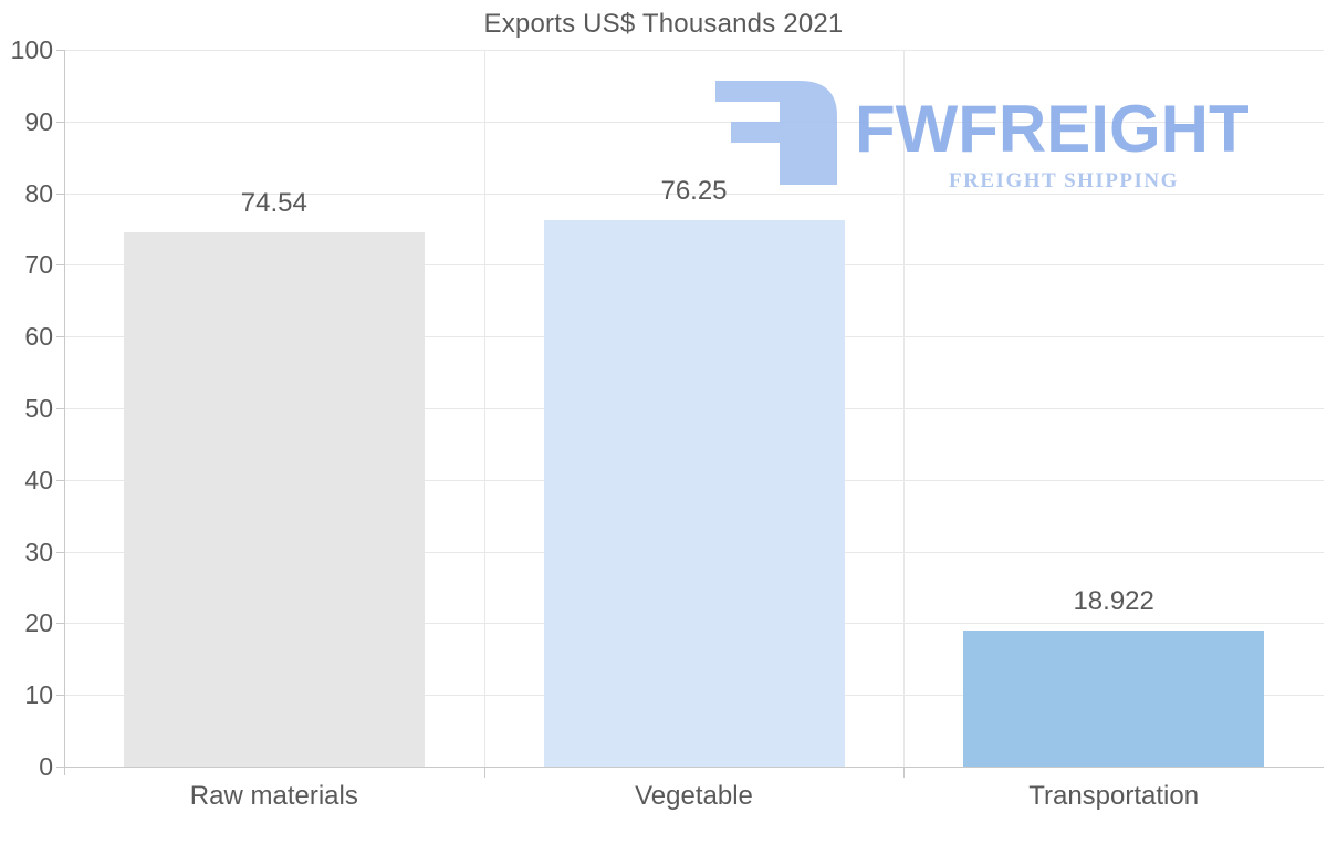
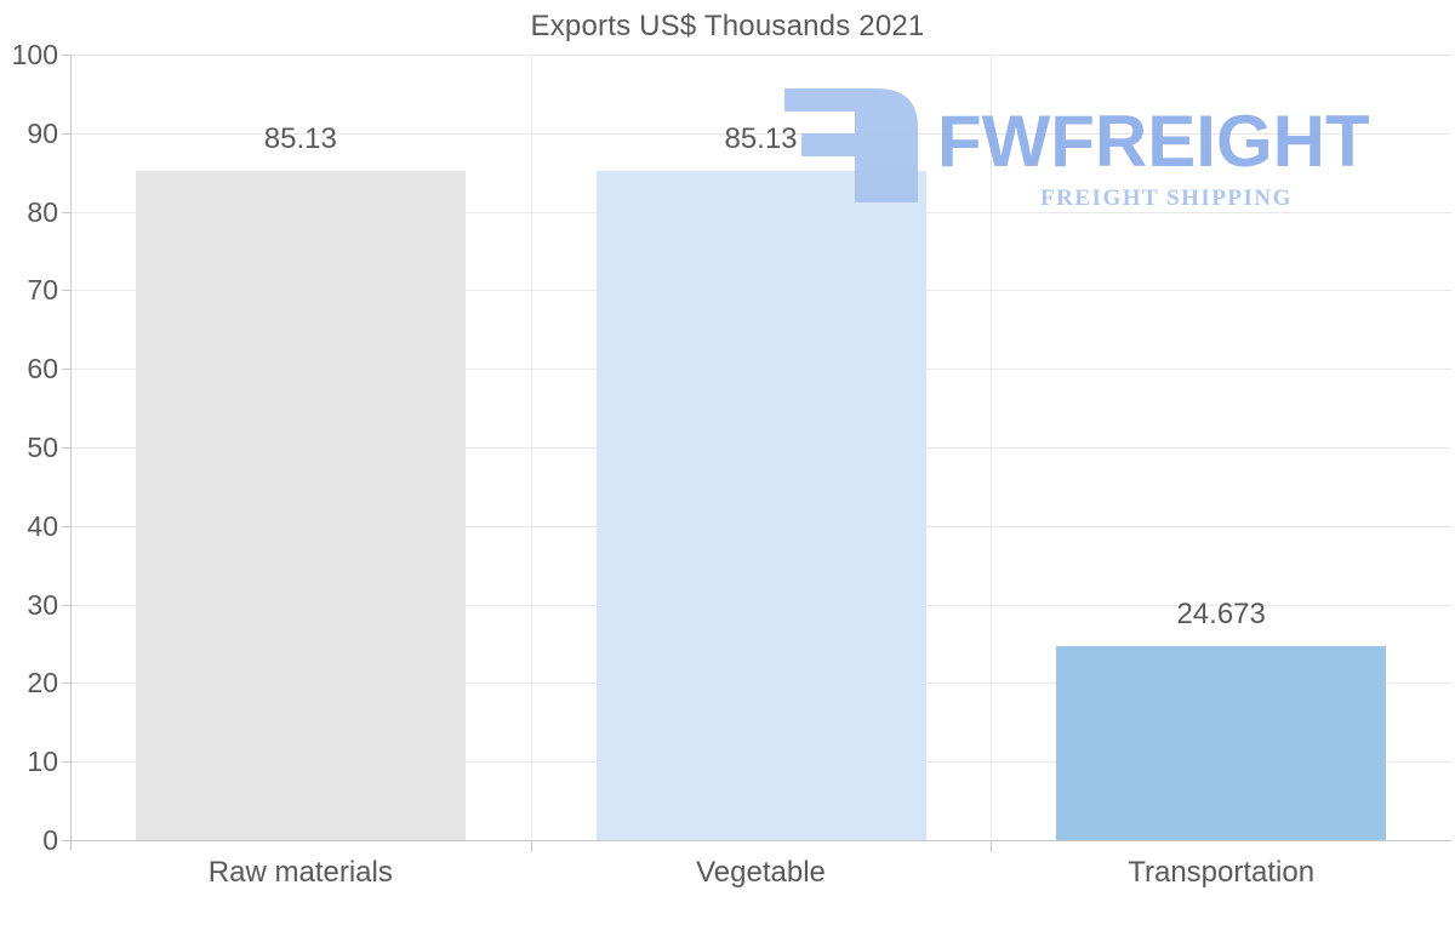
Raw materials: 74.54 -> 85.13
Vegetable: 76.25 -> 85.13
Transportation: 18.922 -> 24.673
